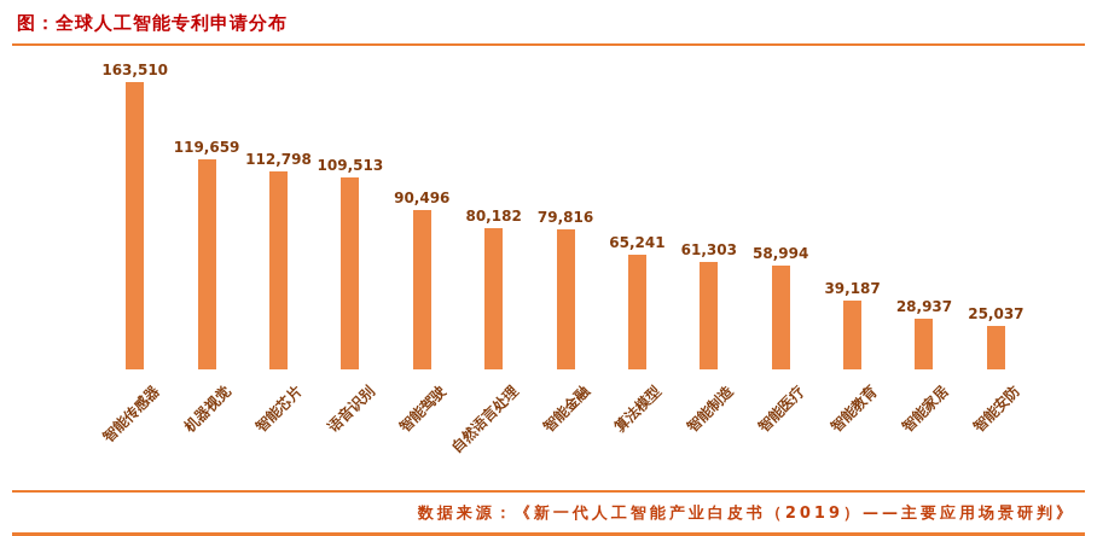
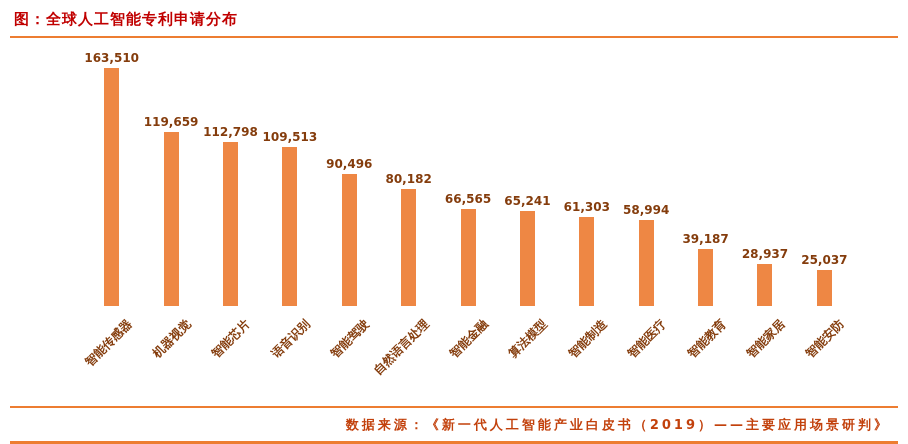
智能金融: 79,816 -> 66,565
